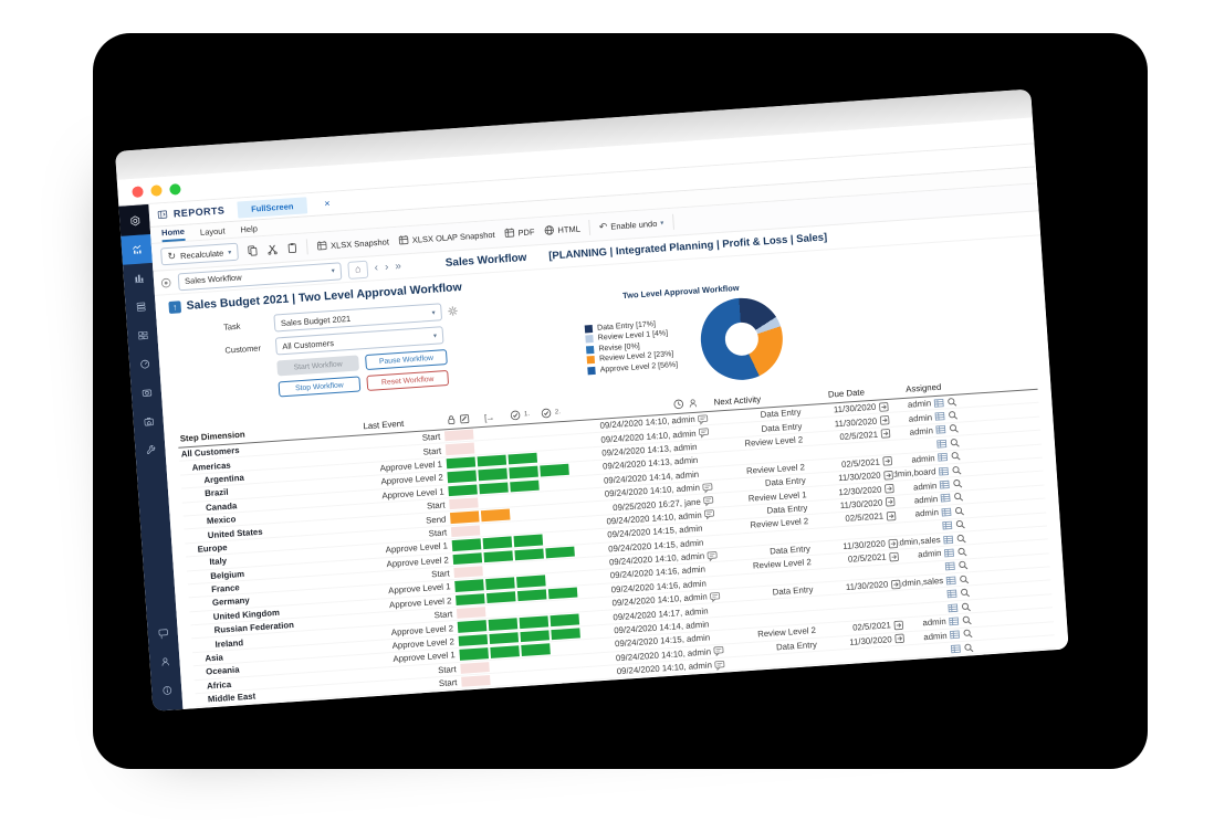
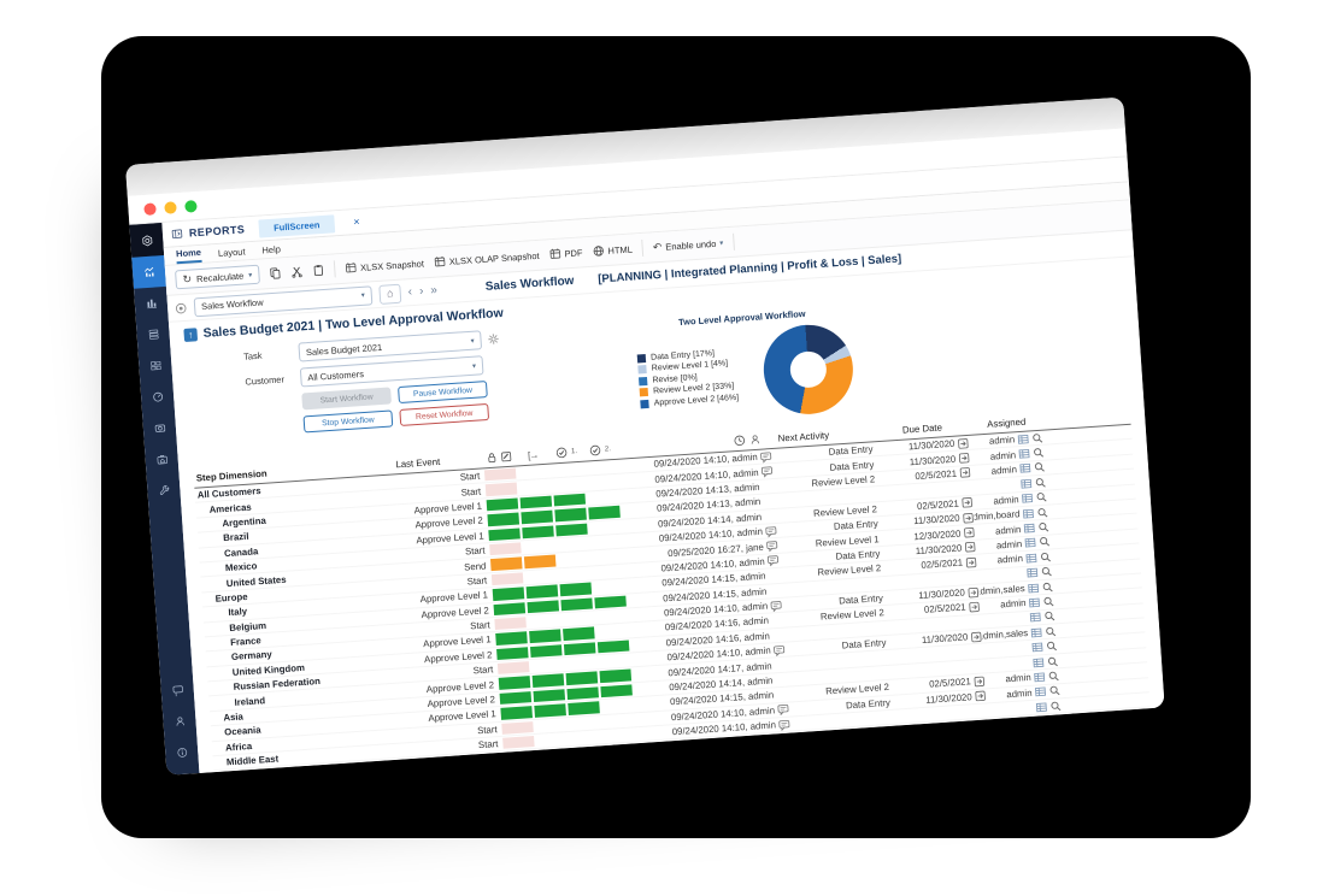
Review Level 2: 23% -> 33%
Approve Level 2: 56% -> 46%
